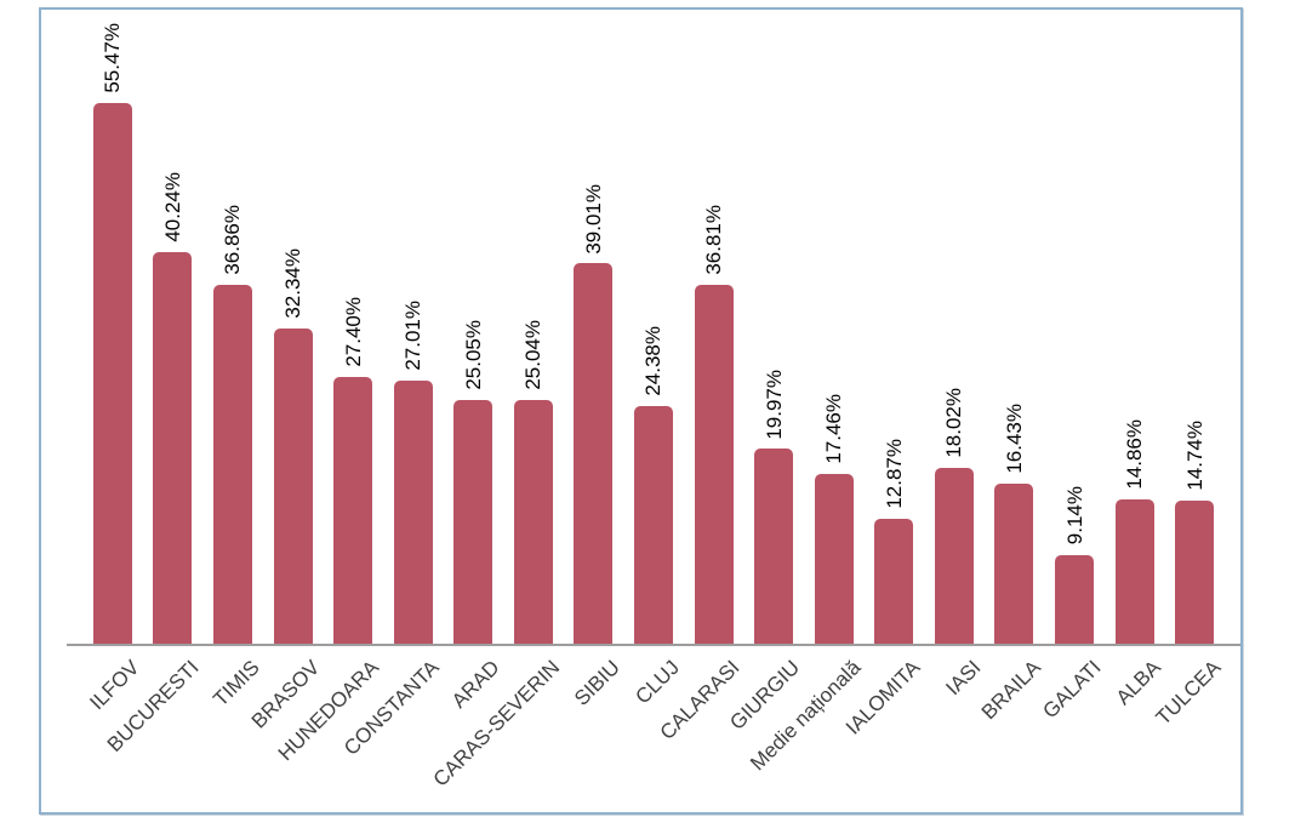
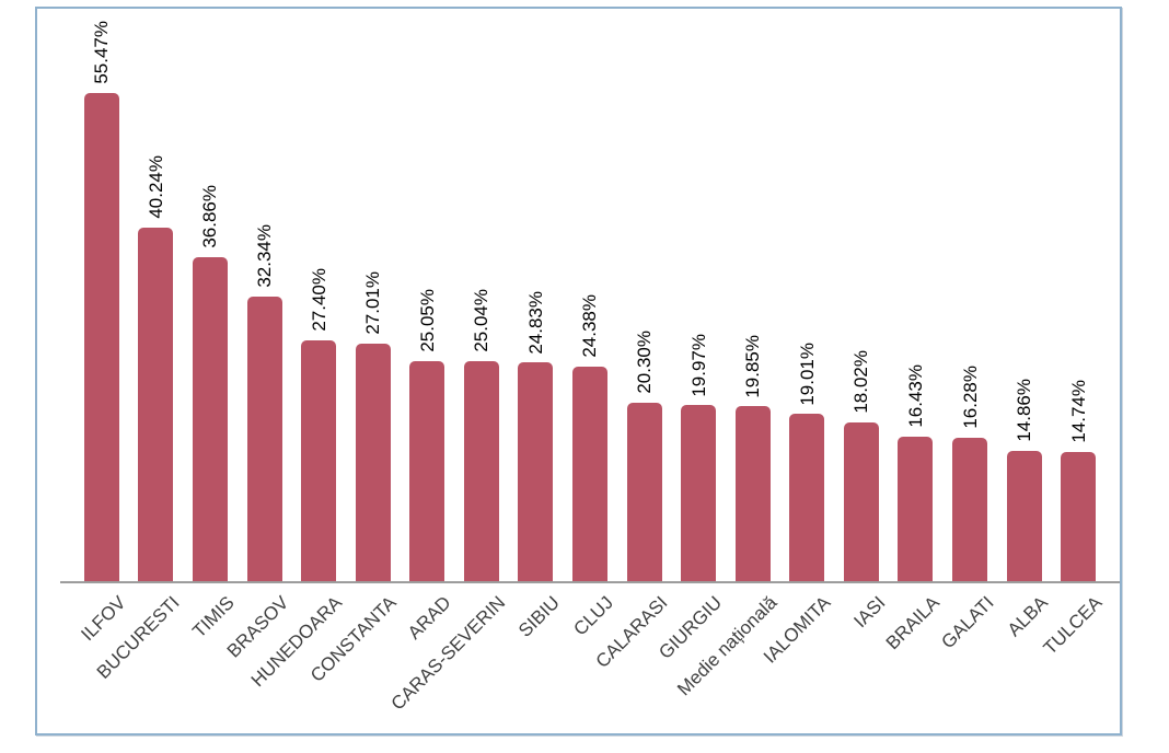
SIBIU: 39.01% -> 24.83%
CALARASI: 36.81% -> 20.30%
Medie națională: 17.46% -> 19.85%
IALOMITA: 12.87% -> 19.01%
GALATI: 9.14% -> 16.28%
